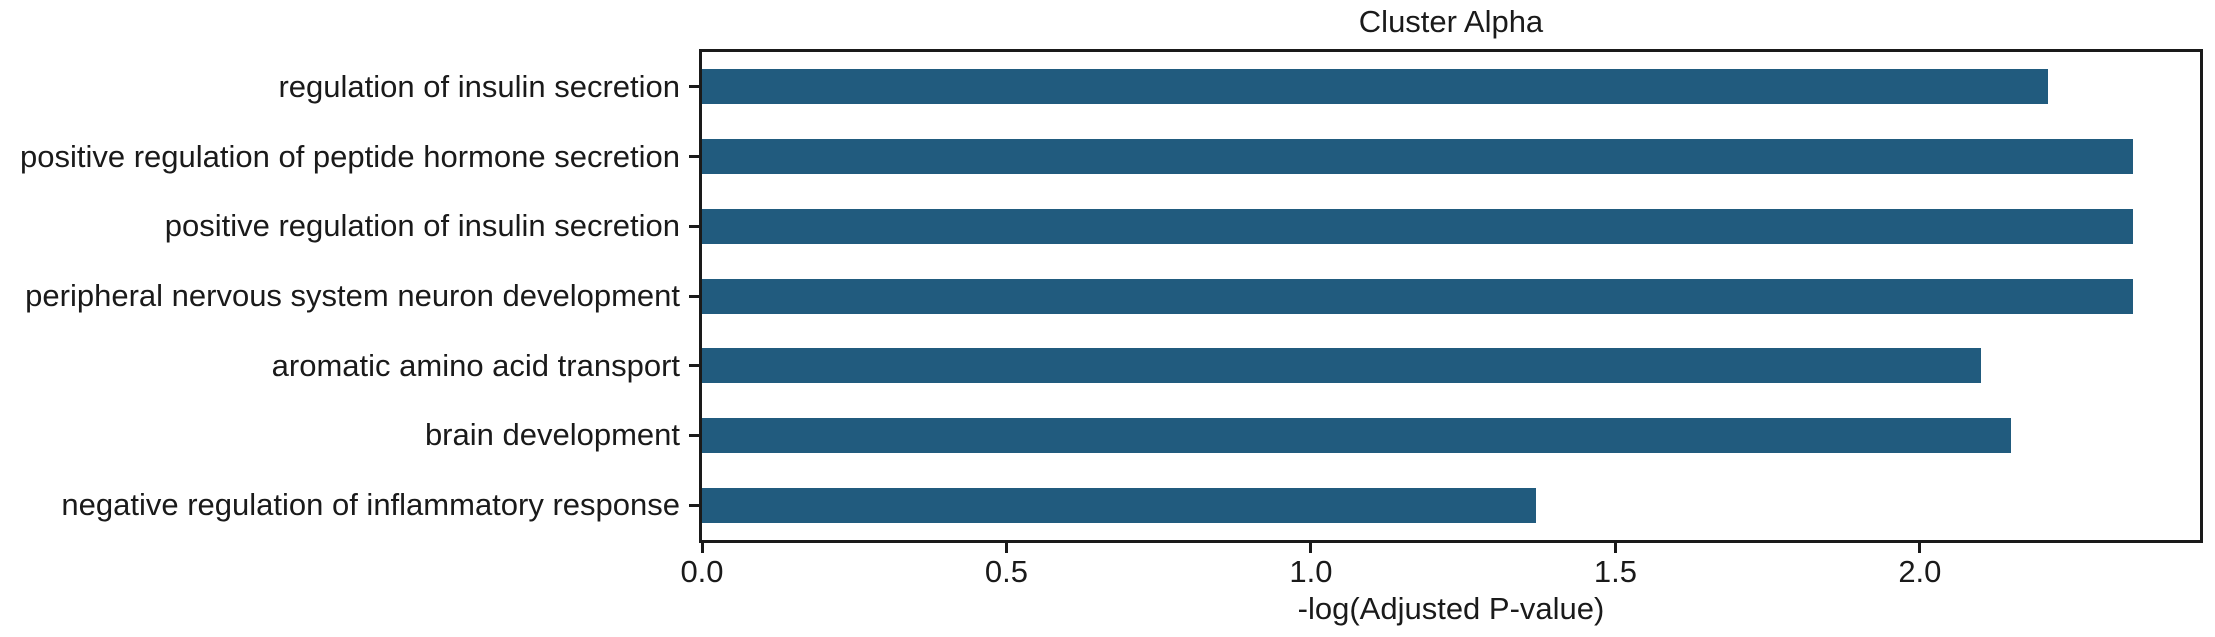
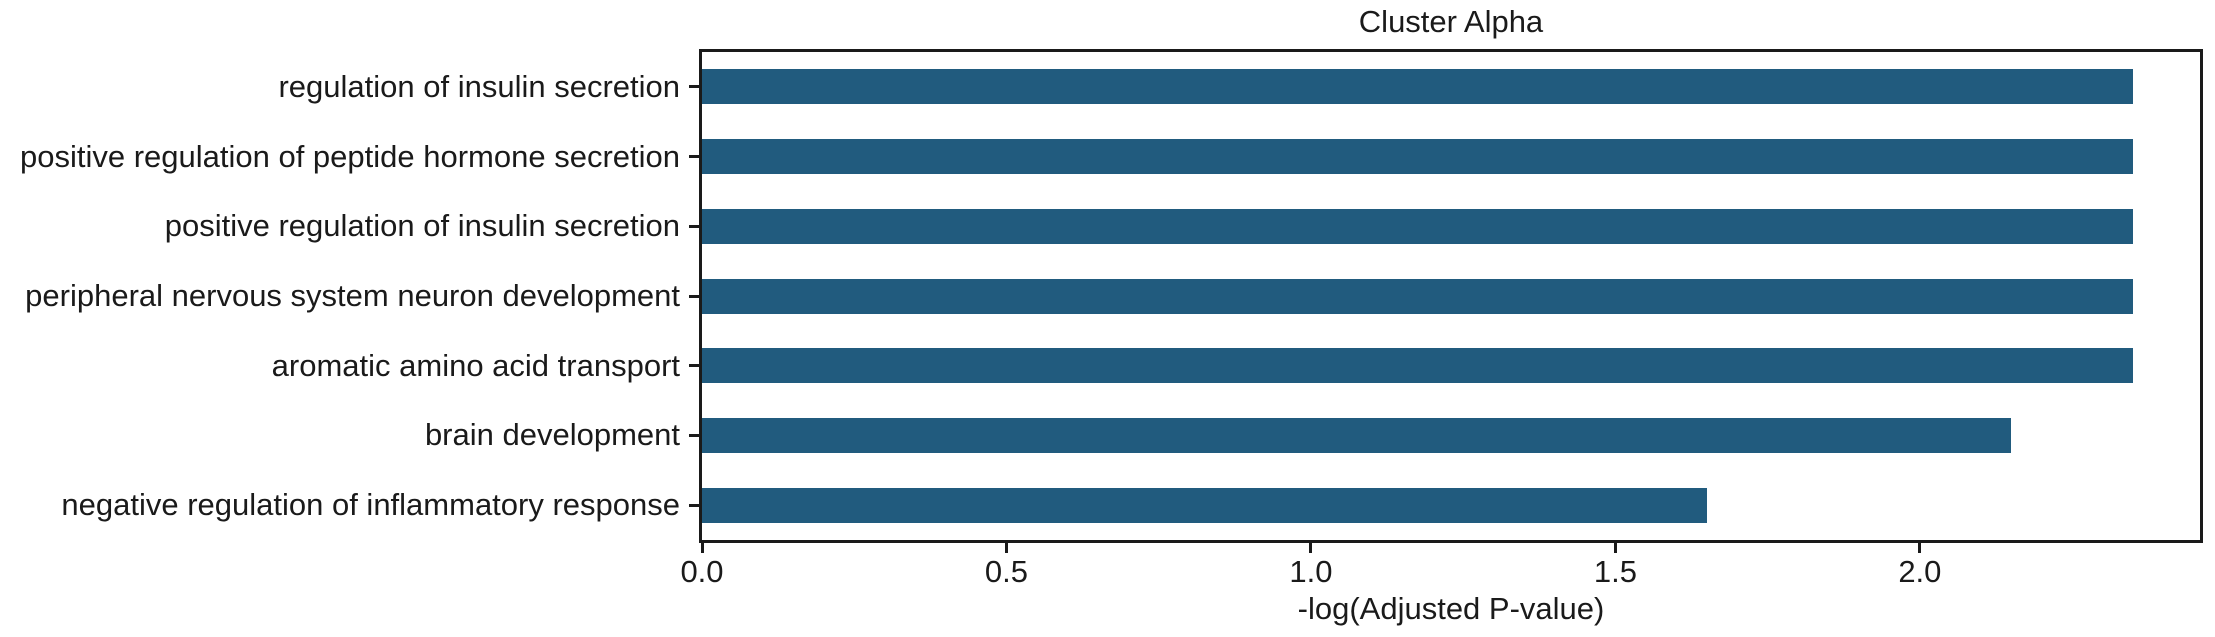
regulation of insulin secretion: 2.21 -> 2.35
aromatic amino acid transport: 2.10 -> 2.35
negative regulation of inflammatory response: 1.37 -> 1.65
